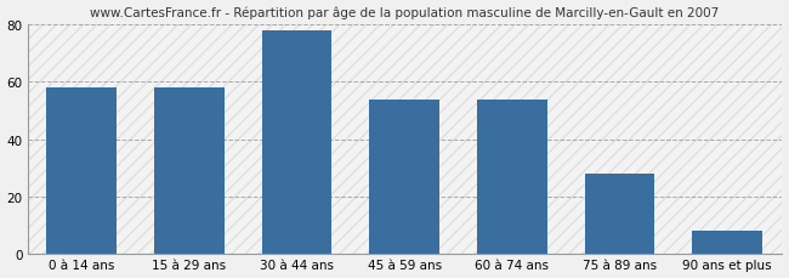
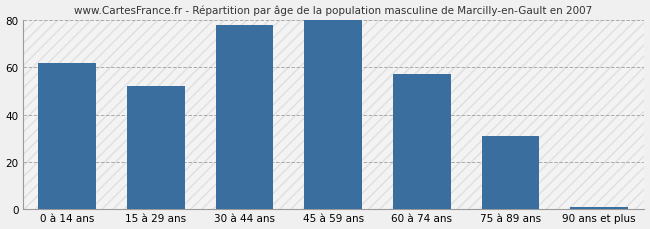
0 à 14 ans: 58 -> 62
15 à 29 ans: 58 -> 52
45 à 59 ans: 54 -> 80
60 à 74 ans: 54 -> 57
75 à 89 ans: 28 -> 31
90 ans et plus: 8 -> 1
